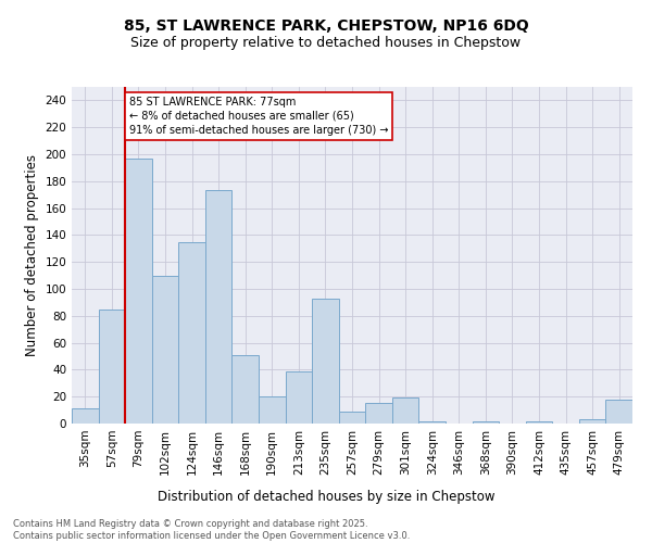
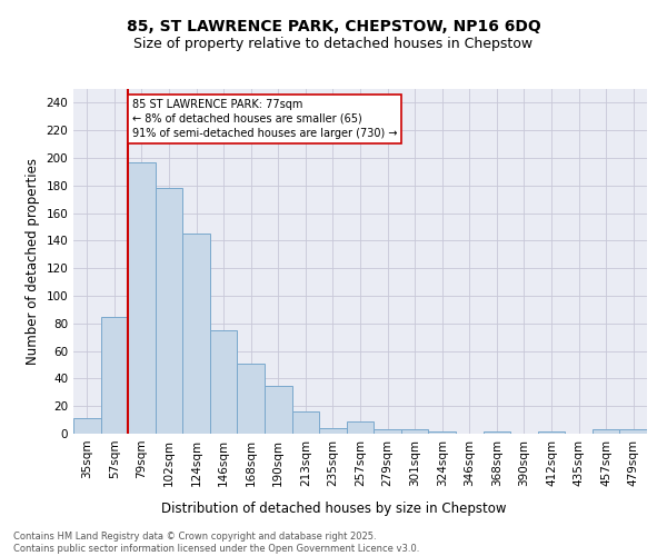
102sqm: 110 -> 178
124sqm: 135 -> 145
146sqm: 173 -> 75
190sqm: 20 -> 35
213sqm: 39 -> 16
235sqm: 93 -> 4
279sqm: 15 -> 3
301sqm: 19 -> 3
479sqm: 18 -> 3
